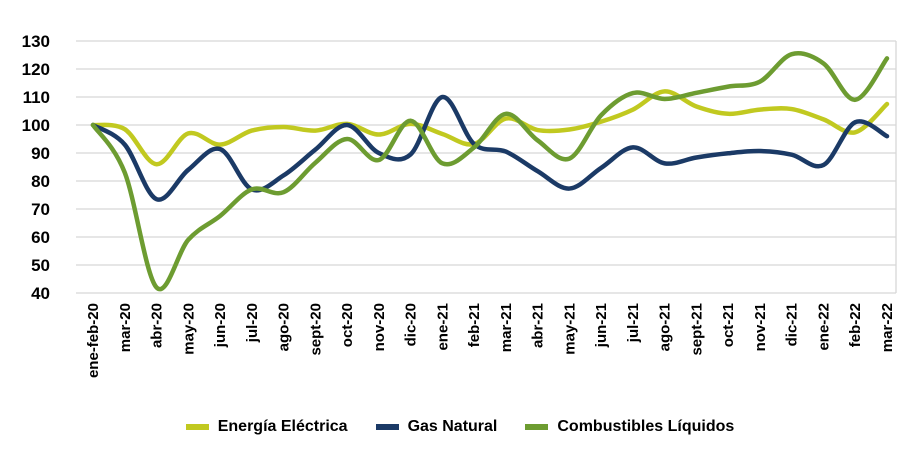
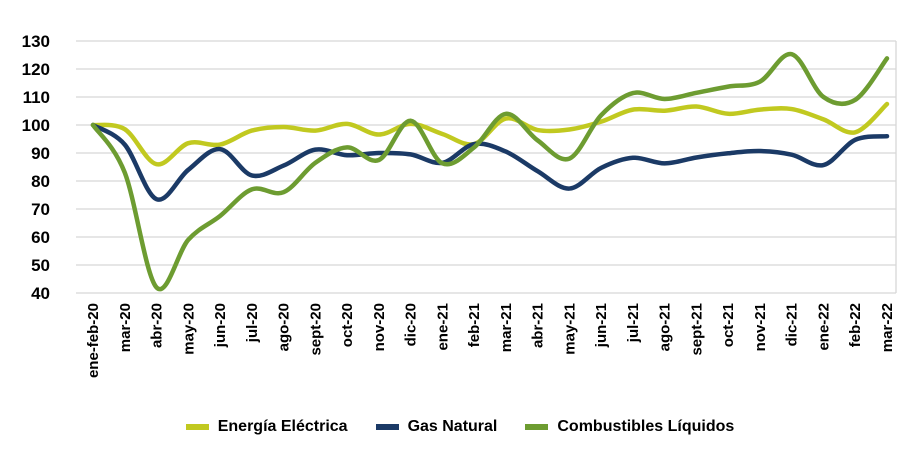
Energía Eléctrica/may-20: 97 -> 94
Gas Natural/jul-20: 77 -> 82
Gas Natural/ago-20: 82 -> 86
Gas Natural/oct-20: 100 -> 89
Combustibles Líquidos/oct-20: 95 -> 92
Gas Natural/ene-21: 110 -> 86
Gas Natural/jul-21: 92 -> 88
Energía Eléctrica/ago-21: 112 -> 105
Combustibles Líquidos/ene-22: 122 -> 110
Gas Natural/feb-22: 101 -> 95
